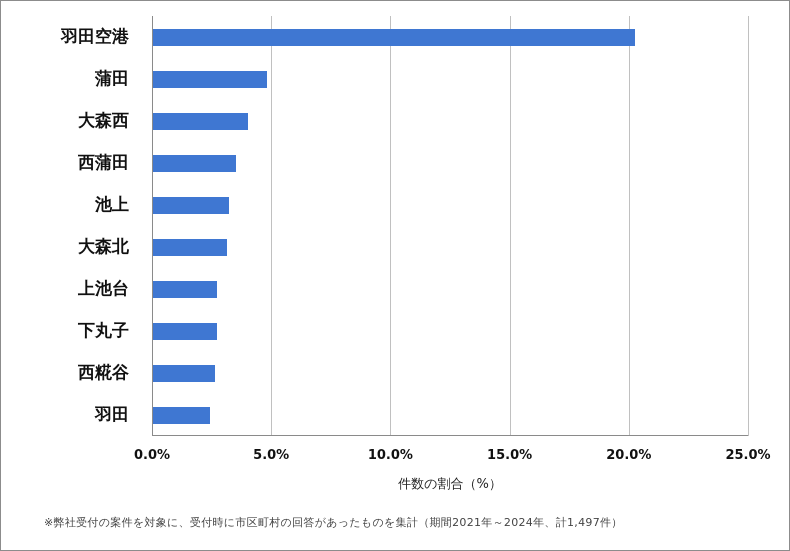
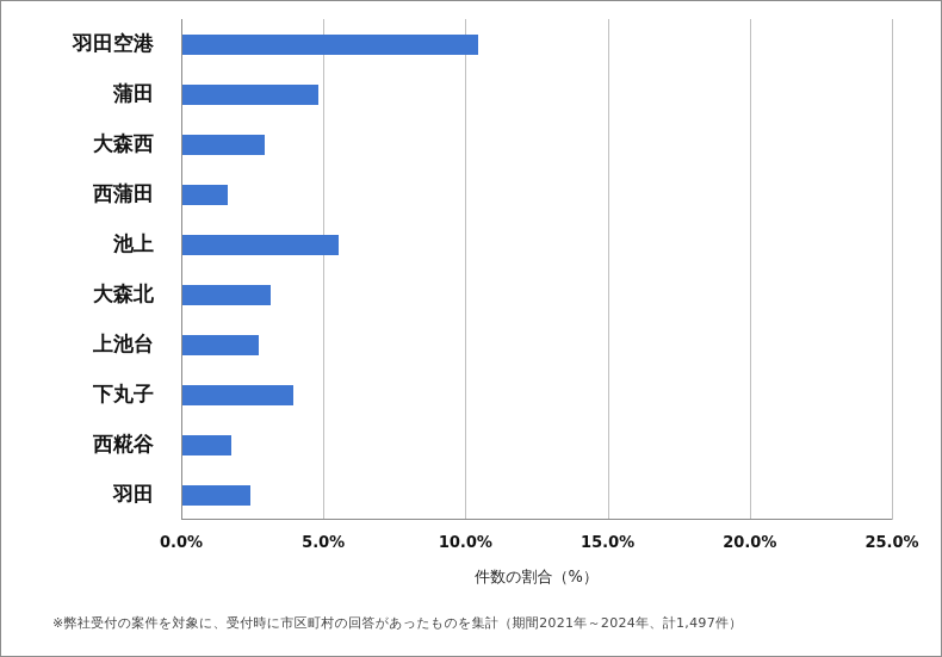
羽田空港: 20.2% -> 10.4%
大森西: 4.0% -> 2.9%
西蒲田: 3.5% -> 1.6%
池上: 3.2% -> 5.5%
下丸子: 2.7% -> 3.9%
西糀谷: 2.6% -> 1.7%
